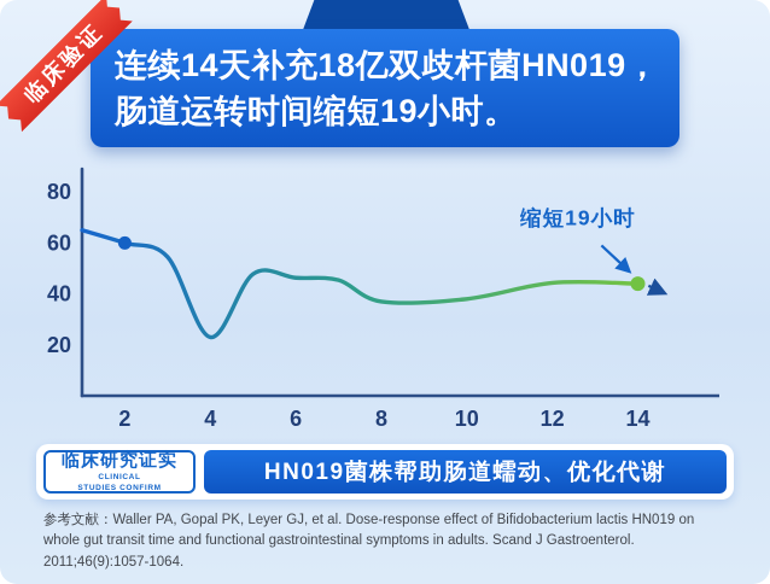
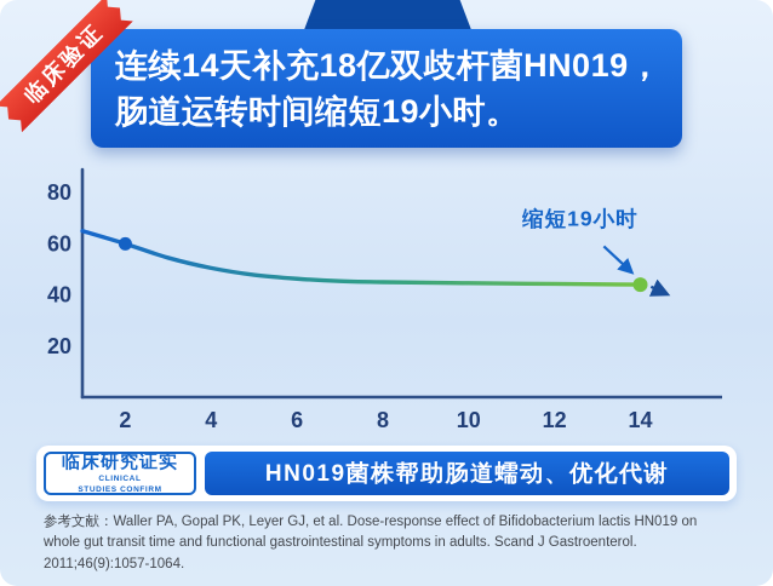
4: 23 -> 50
8: 37 -> 45
10: 38 -> 45
